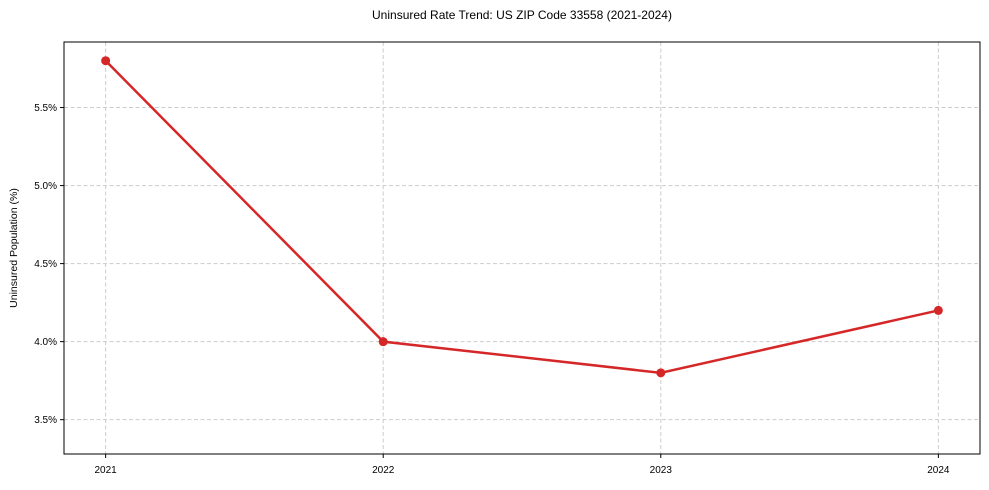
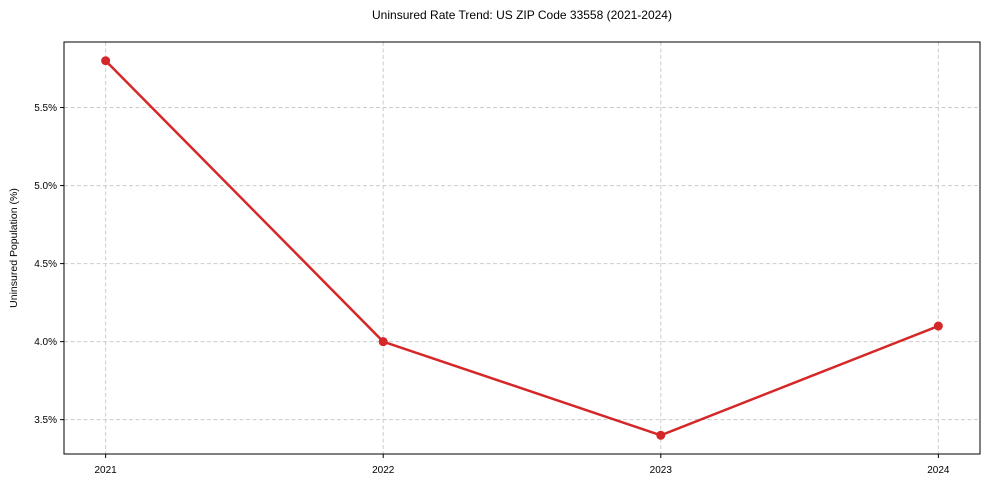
2023: 3.8% -> 3.4%
2024: 4.2% -> 4.1%
